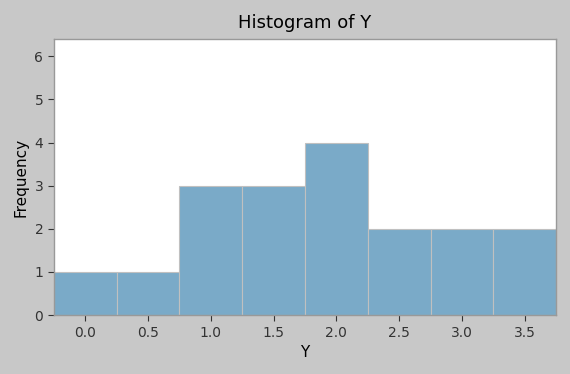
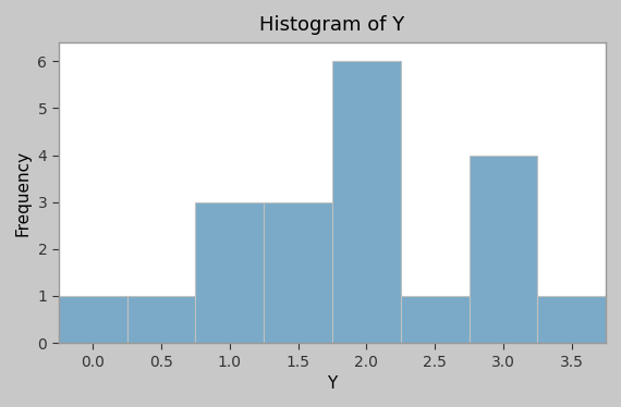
2.0: 4 -> 6
2.5: 2 -> 1
3.0: 2 -> 4
3.5: 2 -> 1
